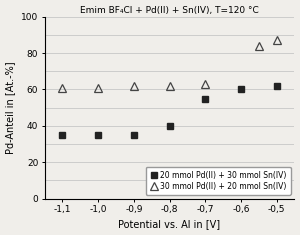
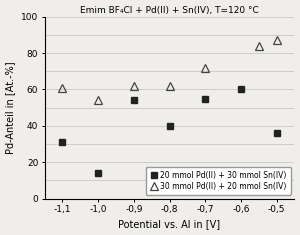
20 mmol Pd(II) + 30 mmol Sn(IV)/-1,1: 35 -> 31
20 mmol Pd(II) + 30 mmol Sn(IV)/-1,0: 35 -> 14
30 mmol Pd(II) + 20 mmol Sn(IV)/-1,0: 61 -> 54
20 mmol Pd(II) + 30 mmol Sn(IV)/-0,9: 35 -> 54
30 mmol Pd(II) + 20 mmol Sn(IV)/-0,7: 63 -> 72
20 mmol Pd(II) + 30 mmol Sn(IV)/-0,5: 62 -> 36
